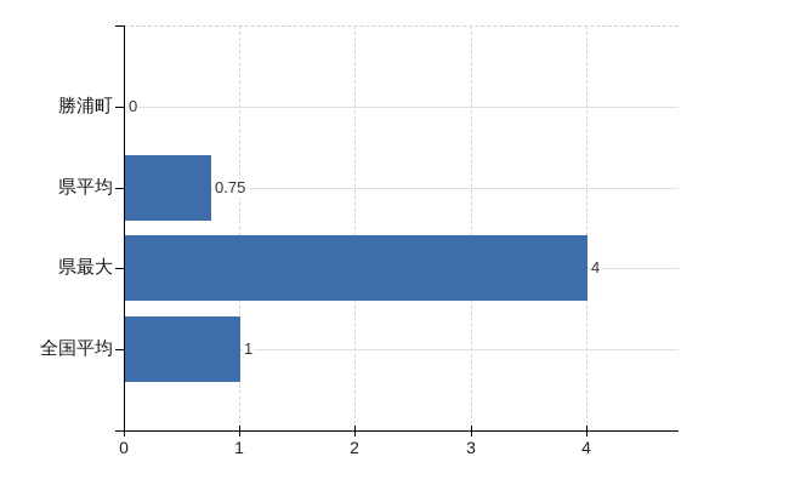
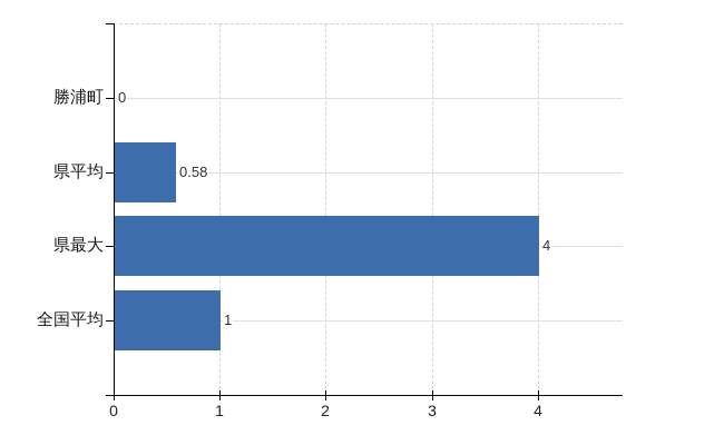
県平均: 0.75 -> 0.58
